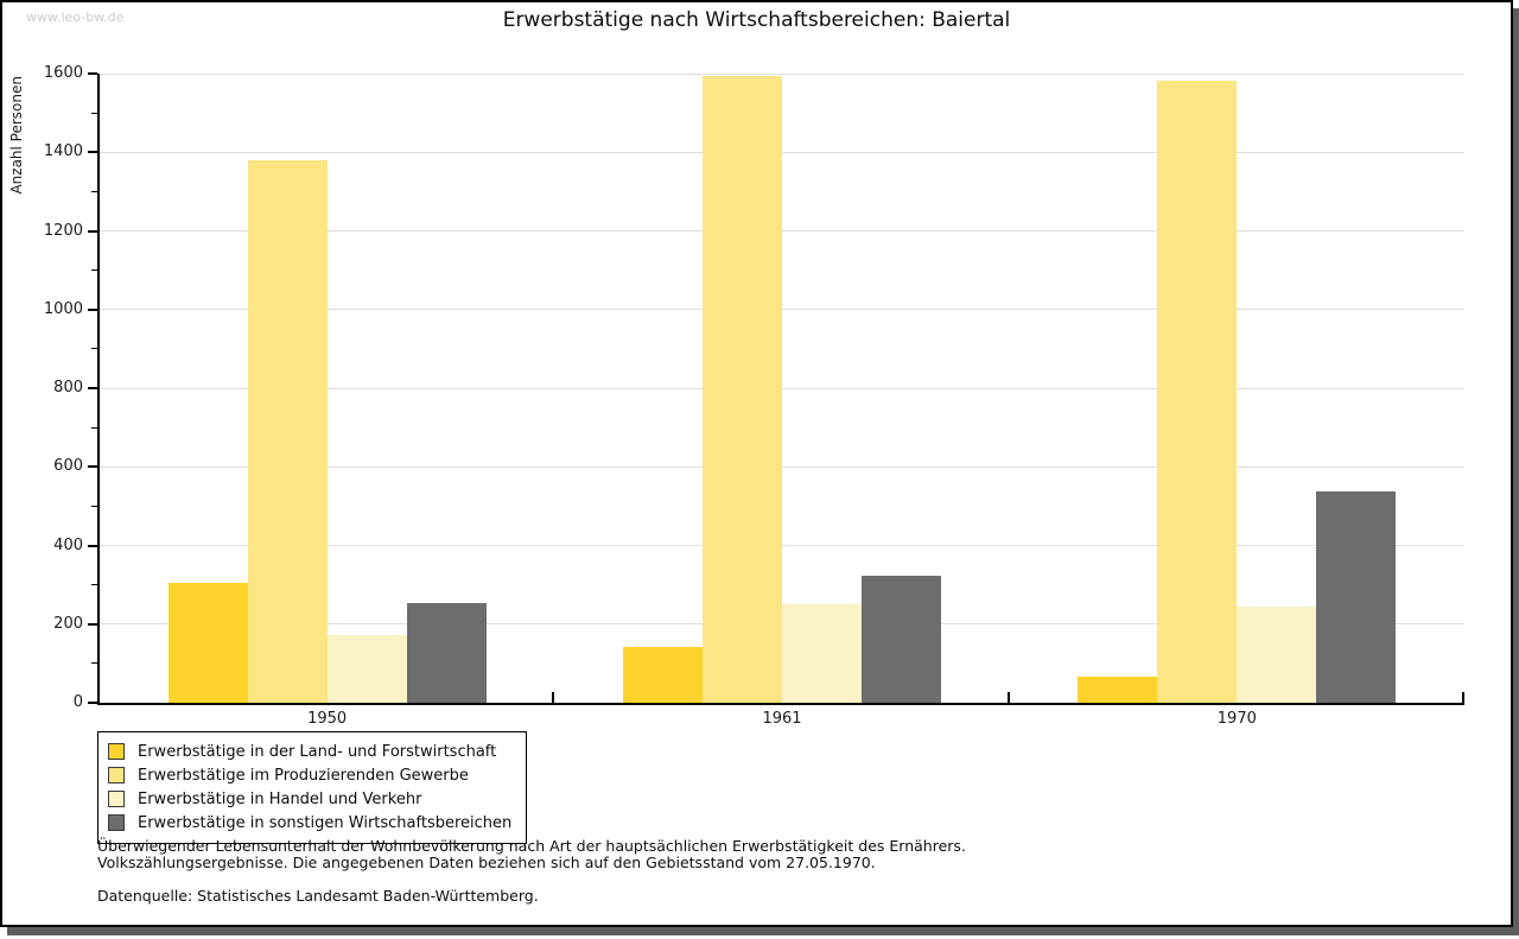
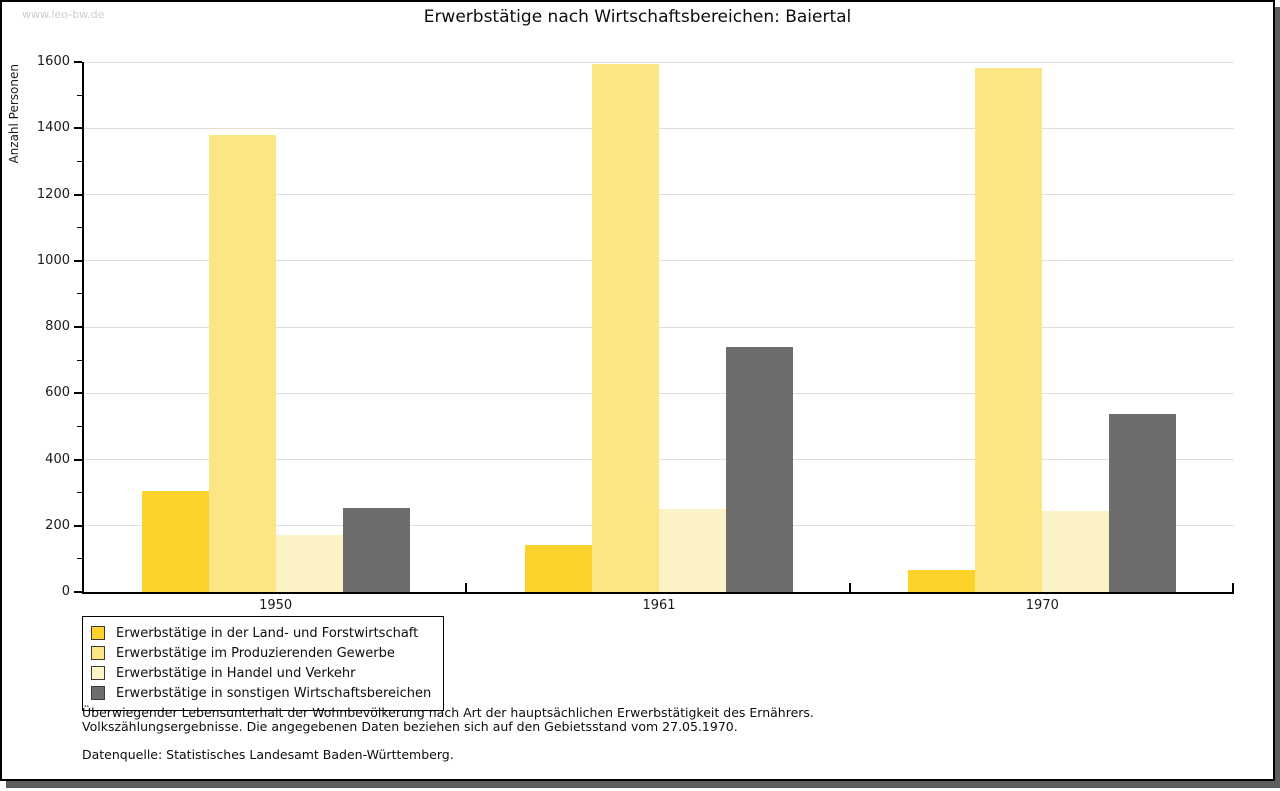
Erwerbstätige in sonstigen Wirtschaftsbereichen/1961: 320 -> 740
